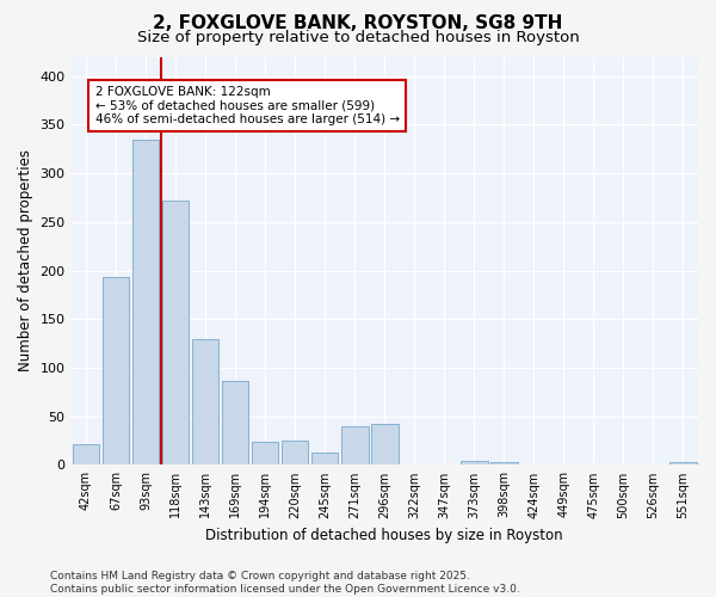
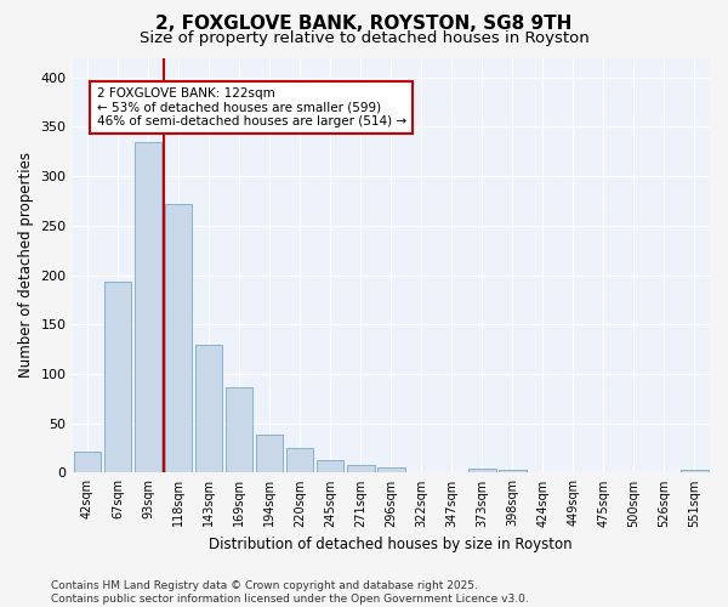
194sqm: 24 -> 38
271sqm: 40 -> 8
296sqm: 42 -> 5
